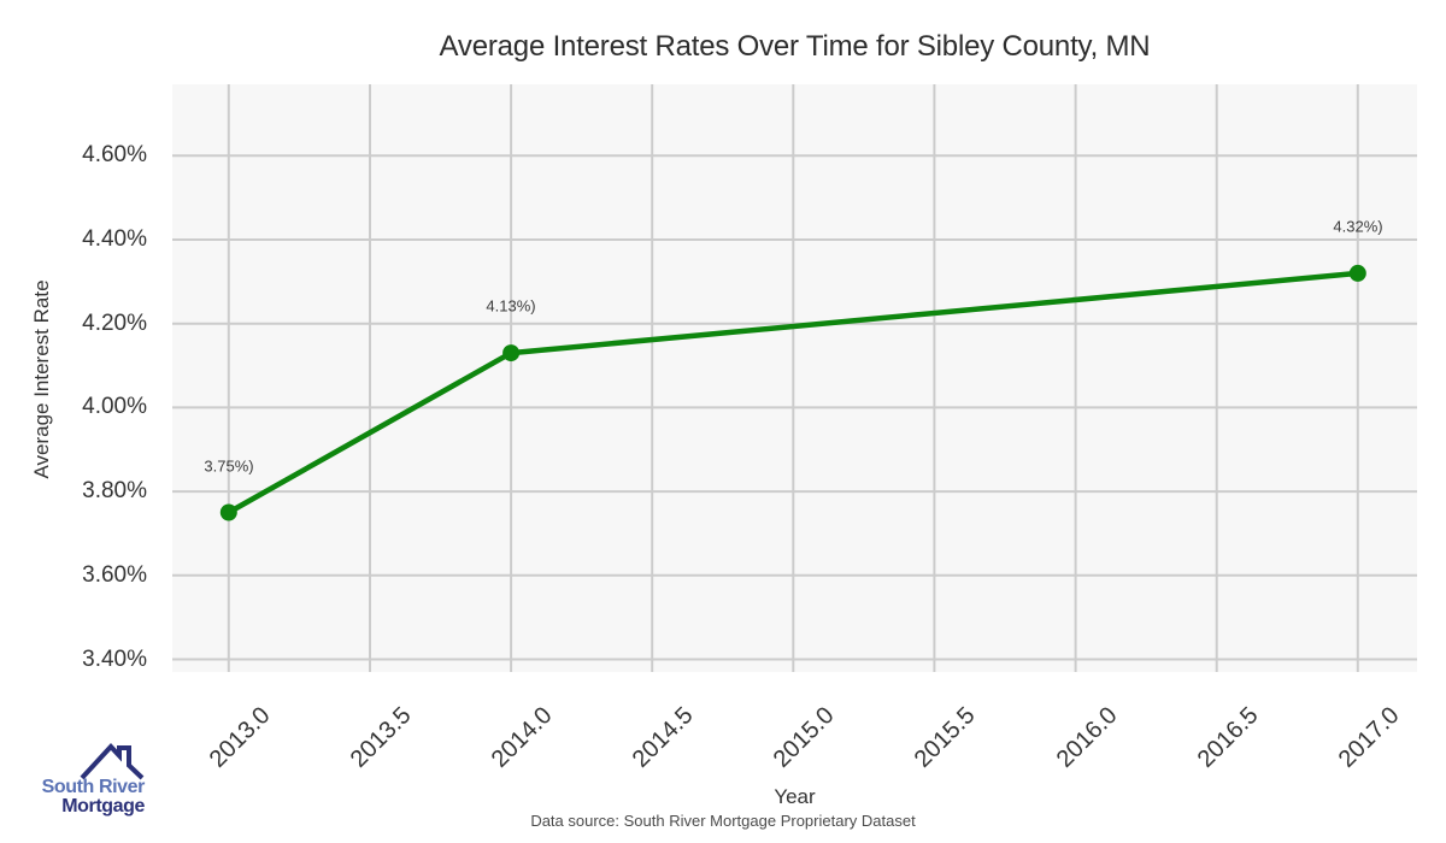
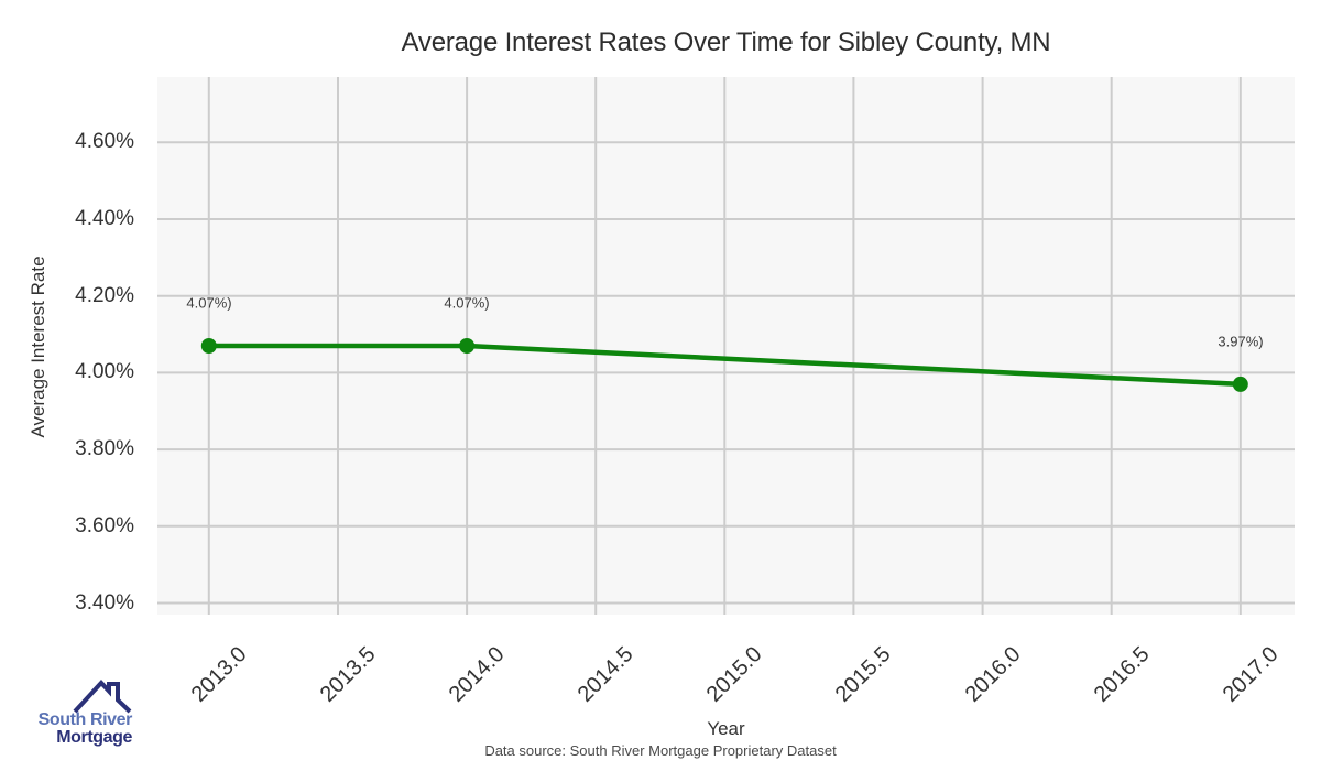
2013.0: 3.75% -> 4.07%
2014.0: 4.13% -> 4.07%
2017.0: 4.32% -> 3.97%
